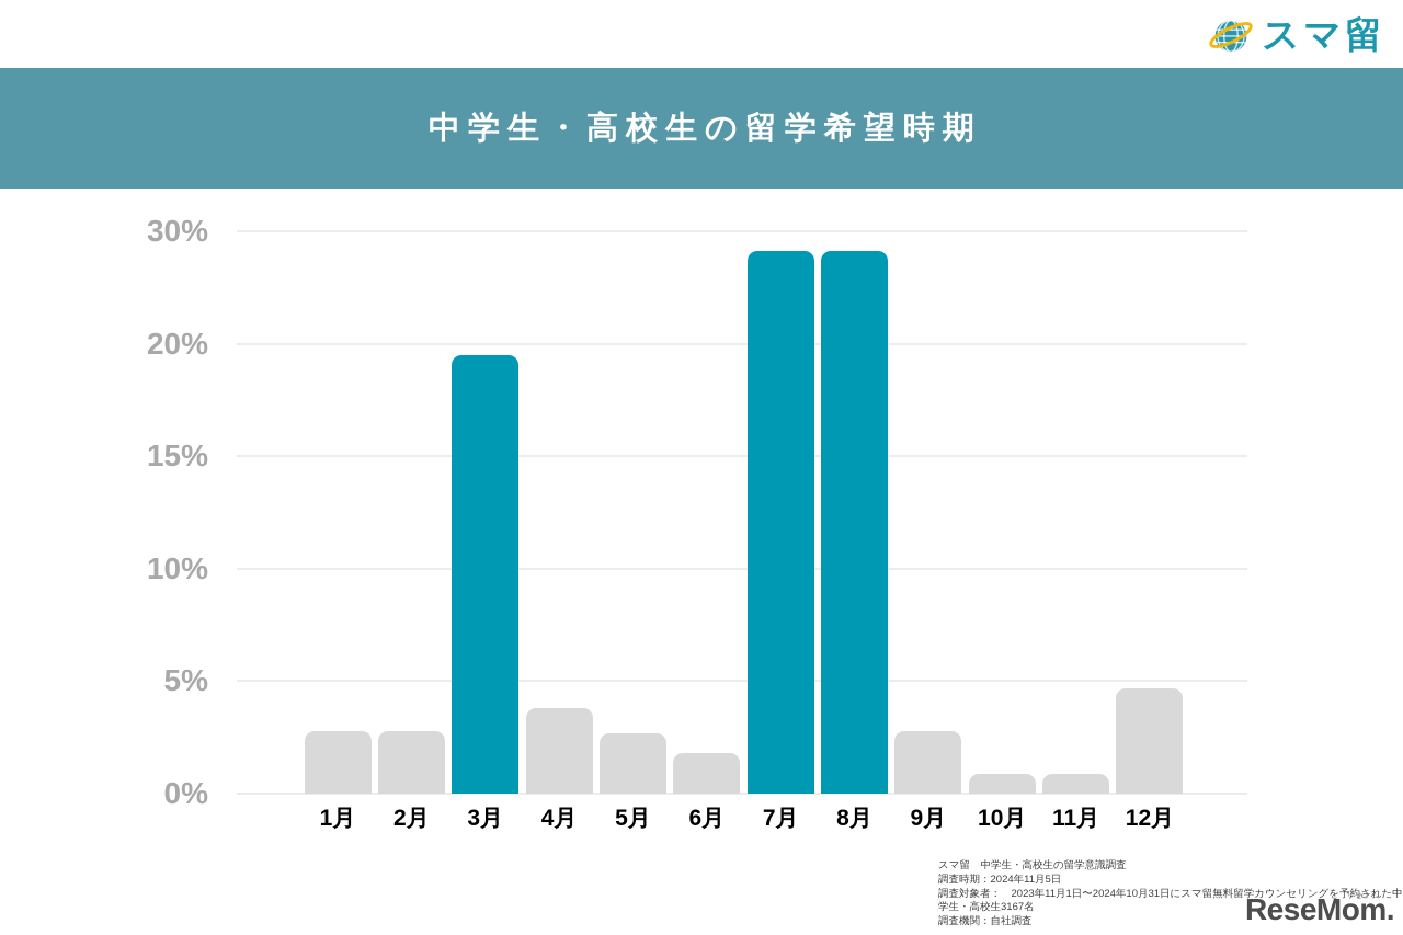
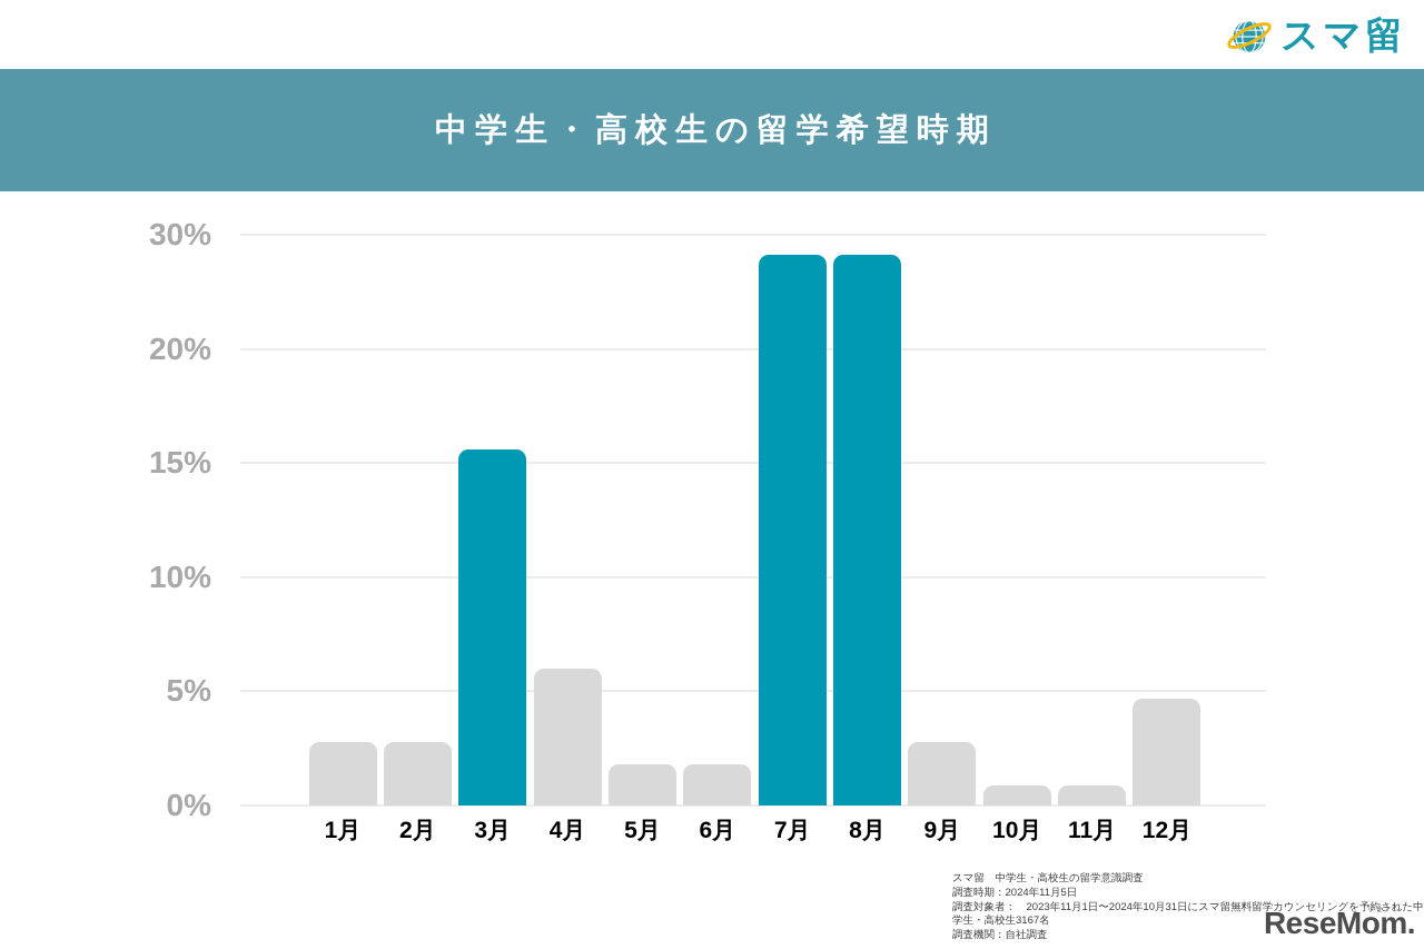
3月: 19.5% -> 15.6%
4月: 3.8% -> 6.0%
5月: 2.7% -> 1.8%
